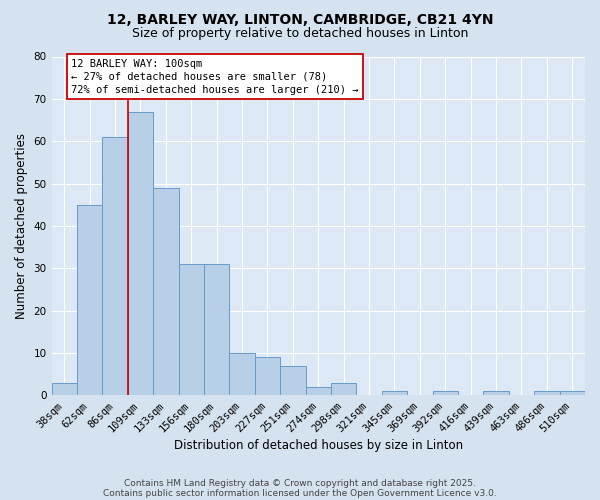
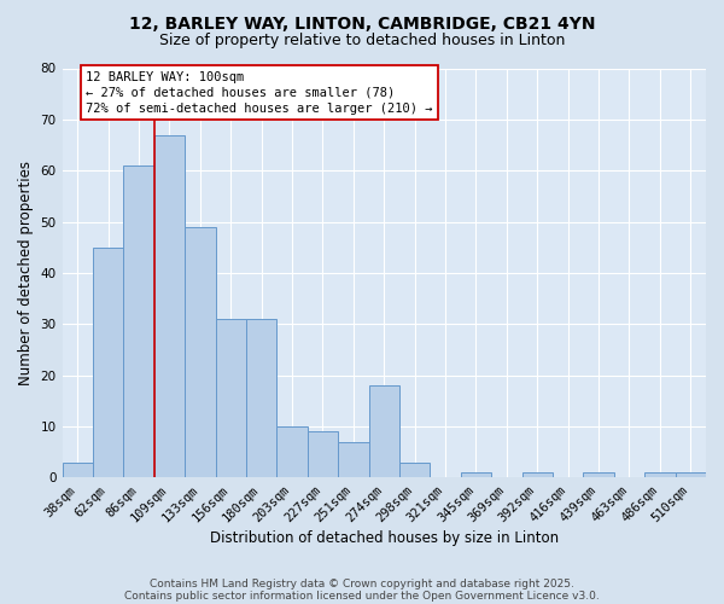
274sqm: 2 -> 18
